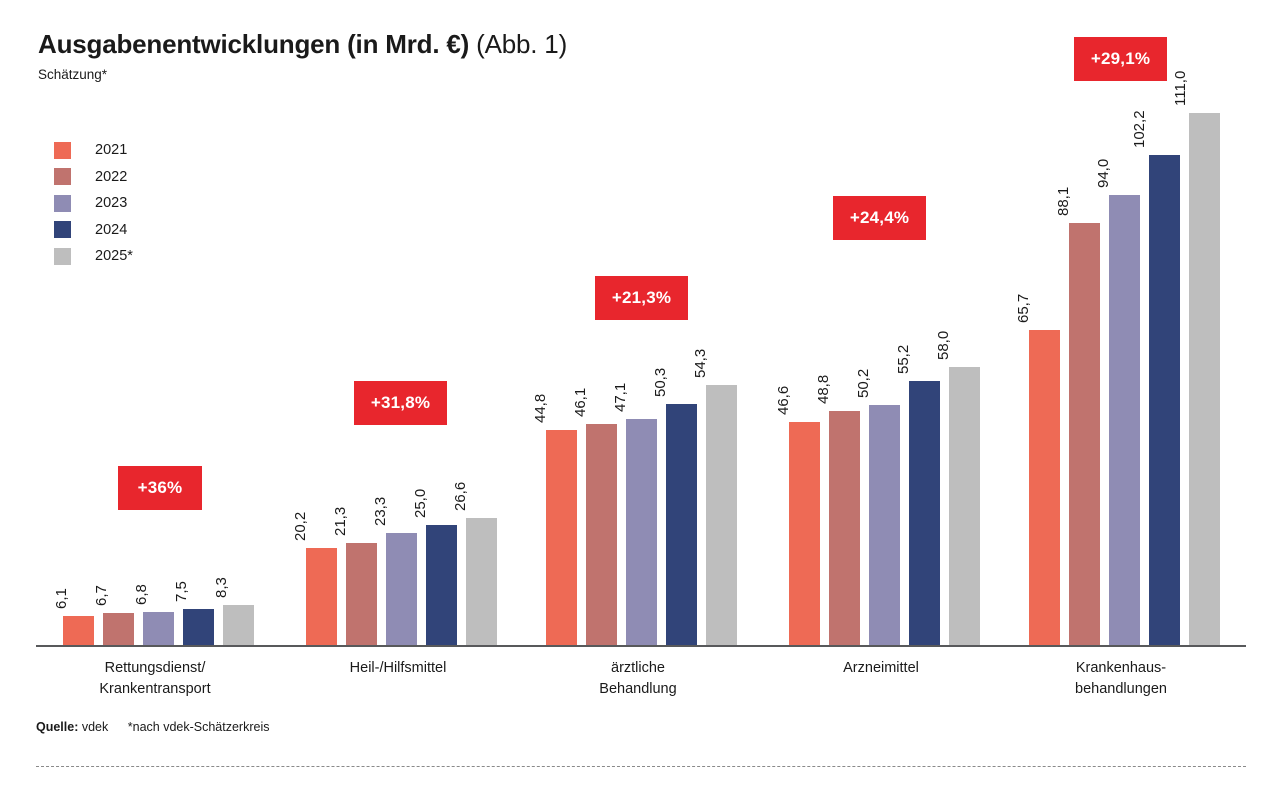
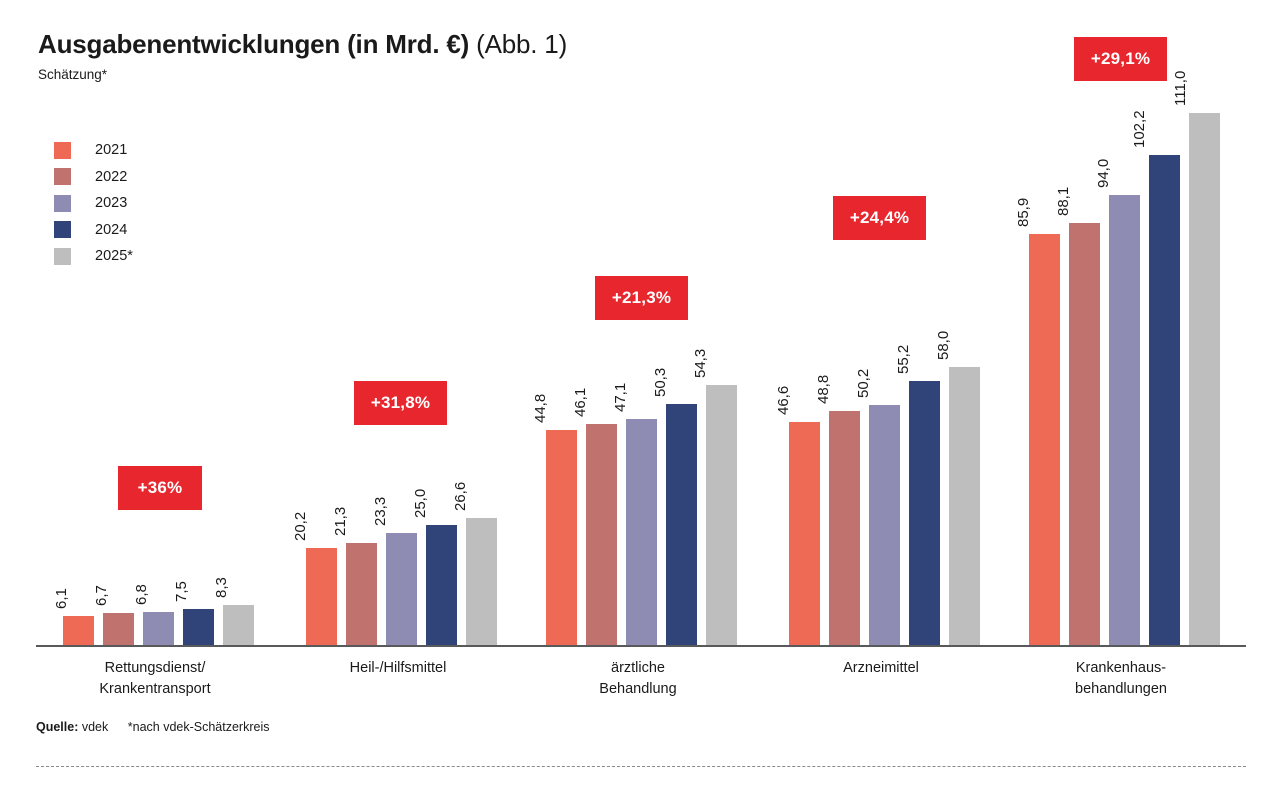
2021/Krankenhaus- behandlungen: 65,7 -> 85,9
